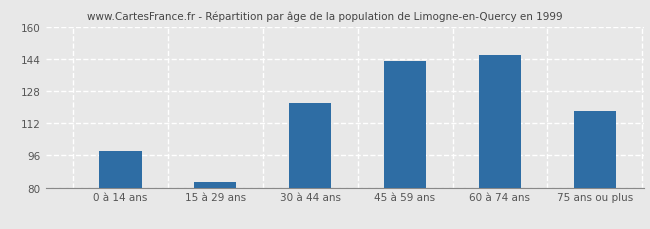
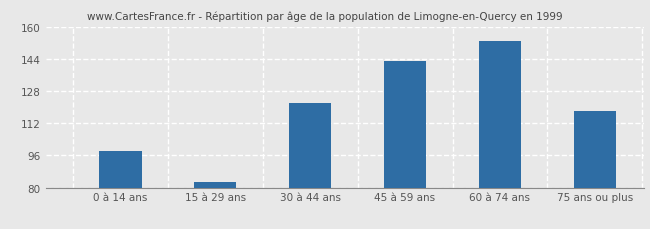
60 à 74 ans: 146 -> 153
